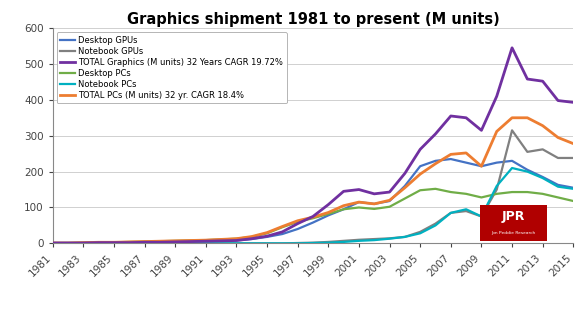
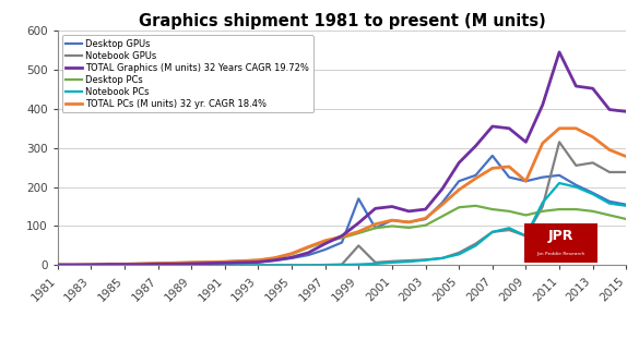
Desktop GPUs/1999: 78 -> 170
Notebook GPUs/1999: 4 -> 50
Desktop GPUs/2007: 235 -> 280
